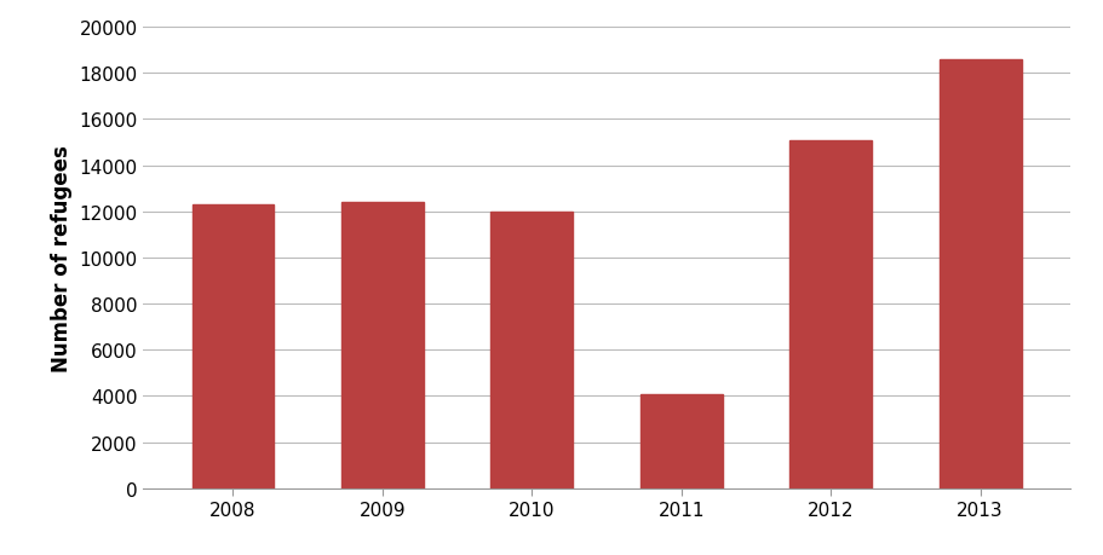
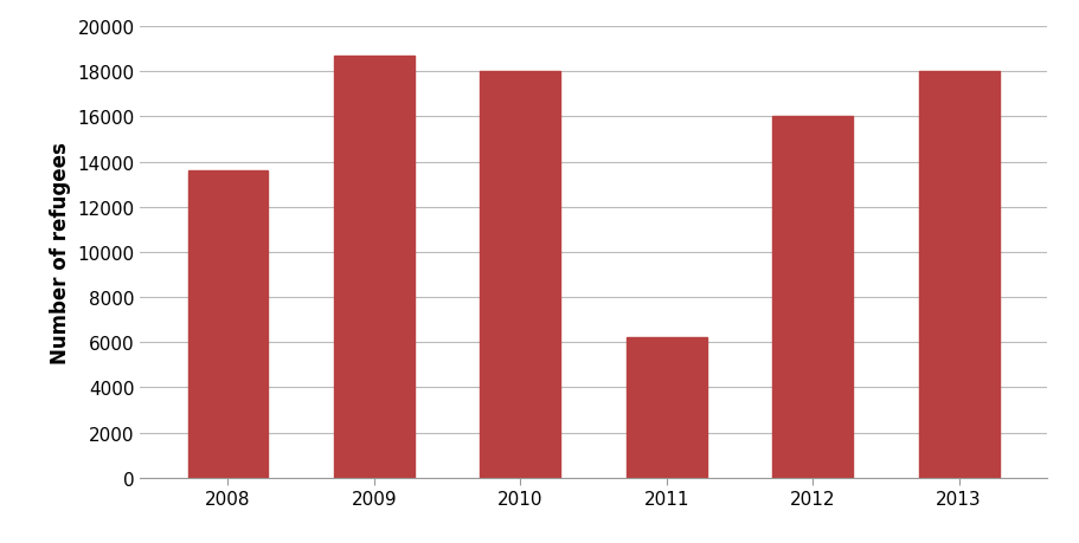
2008: 12300 -> 13600
2009: 12400 -> 18700
2010: 12000 -> 18000
2011: 4100 -> 6200
2012: 15100 -> 16000
2013: 18600 -> 18000
